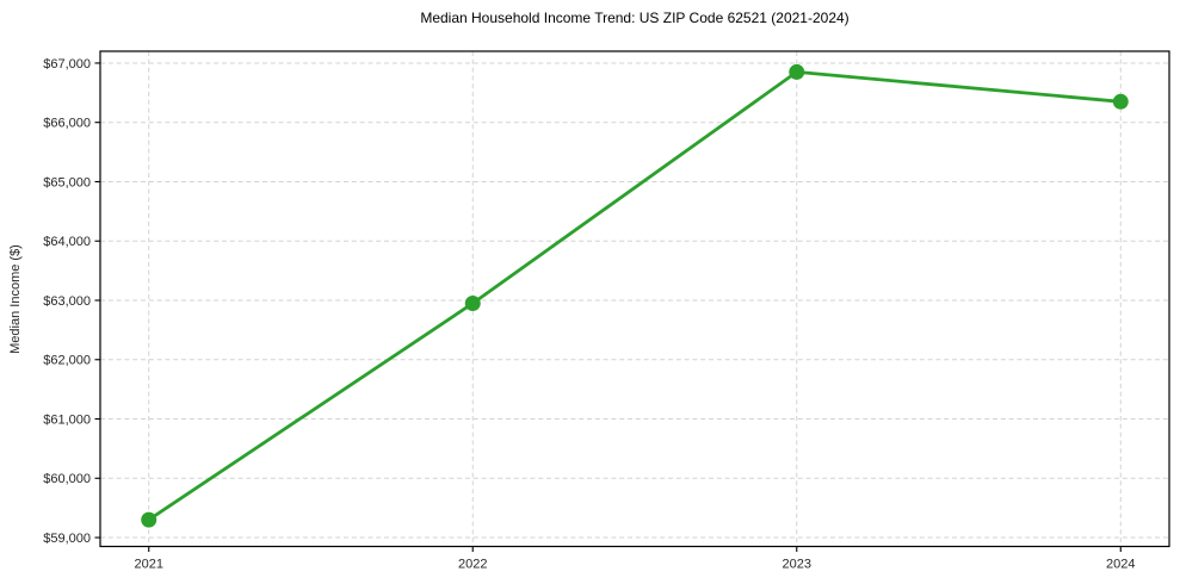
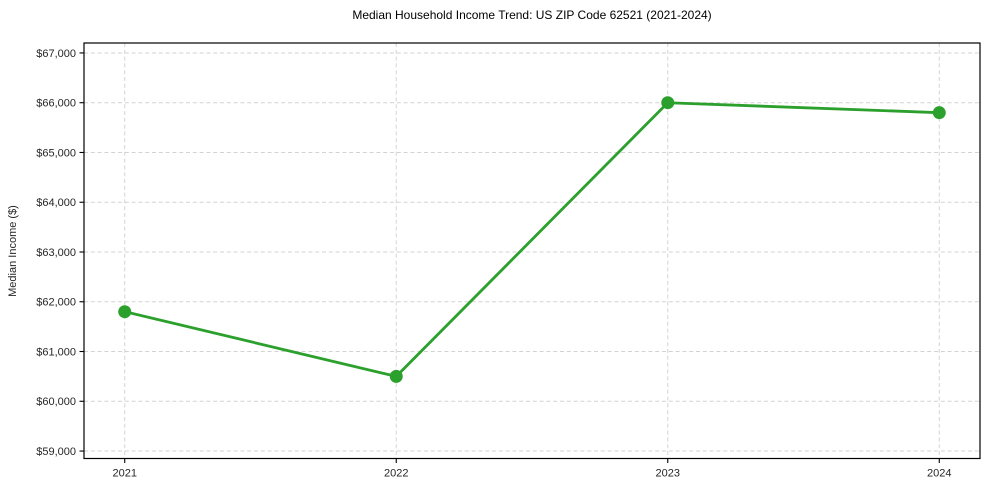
2021: $59300 -> $61800
2022: $63000 -> $60500
2023: $66800 -> $66000
2024: $66400 -> $65800
